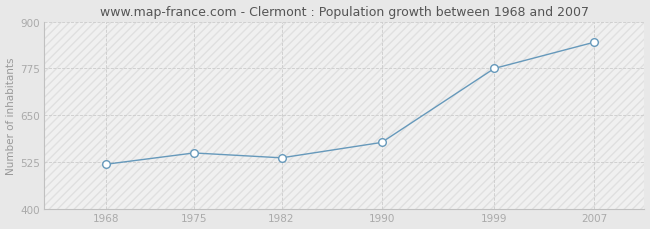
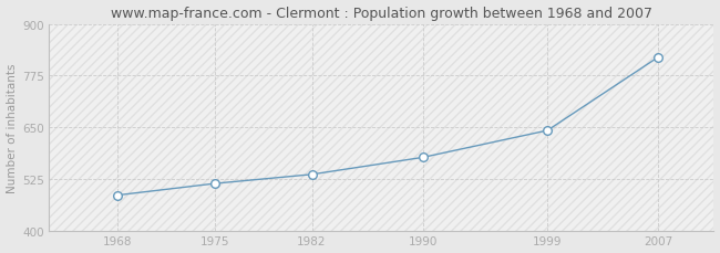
1968: 520 -> 487
1975: 550 -> 515
1999: 775 -> 643
2007: 845 -> 820
